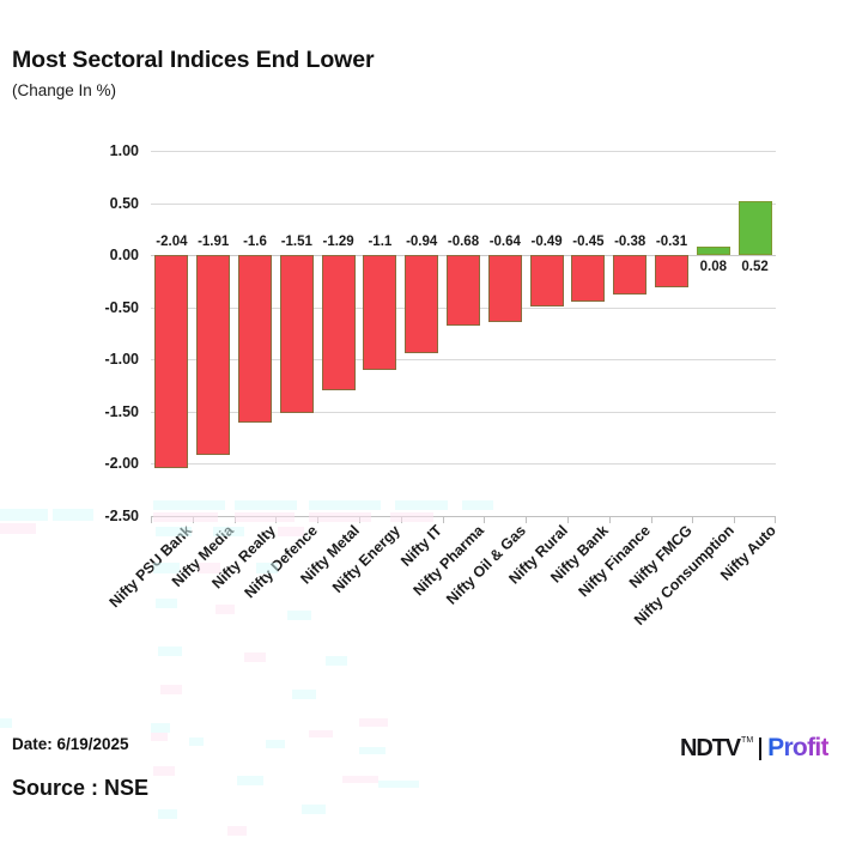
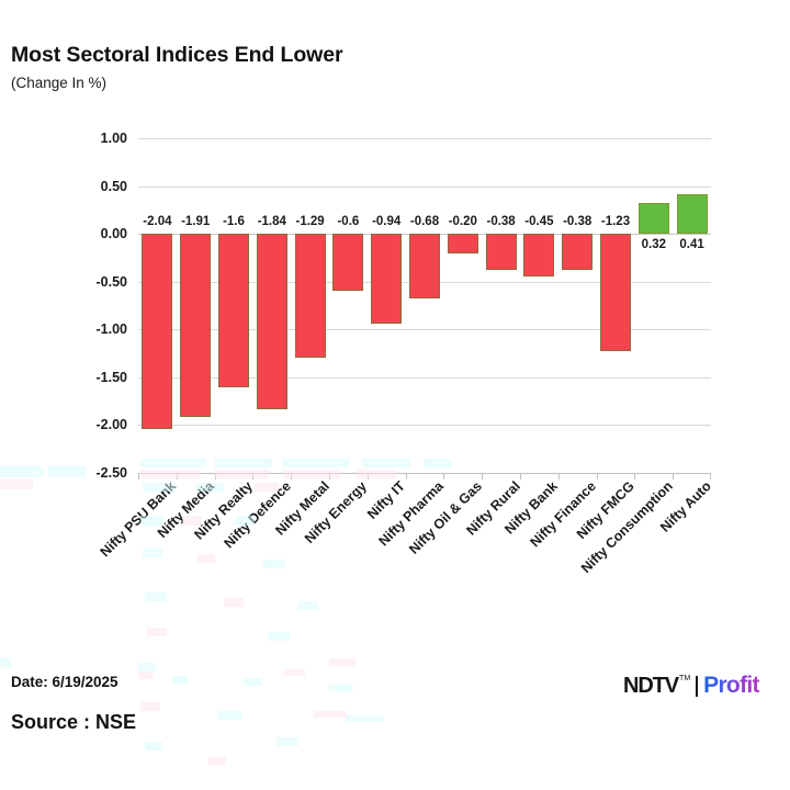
Nifty Defence: -1.51 -> -1.84
Nifty Energy: -1.1 -> -0.6
Nifty Oil & Gas: -0.64 -> -0.20
Nifty Rural: -0.49 -> -0.38
Nifty FMCG: -0.31 -> -1.23
Nifty Consumption: 0.08 -> 0.32
Nifty Auto: 0.52 -> 0.41
